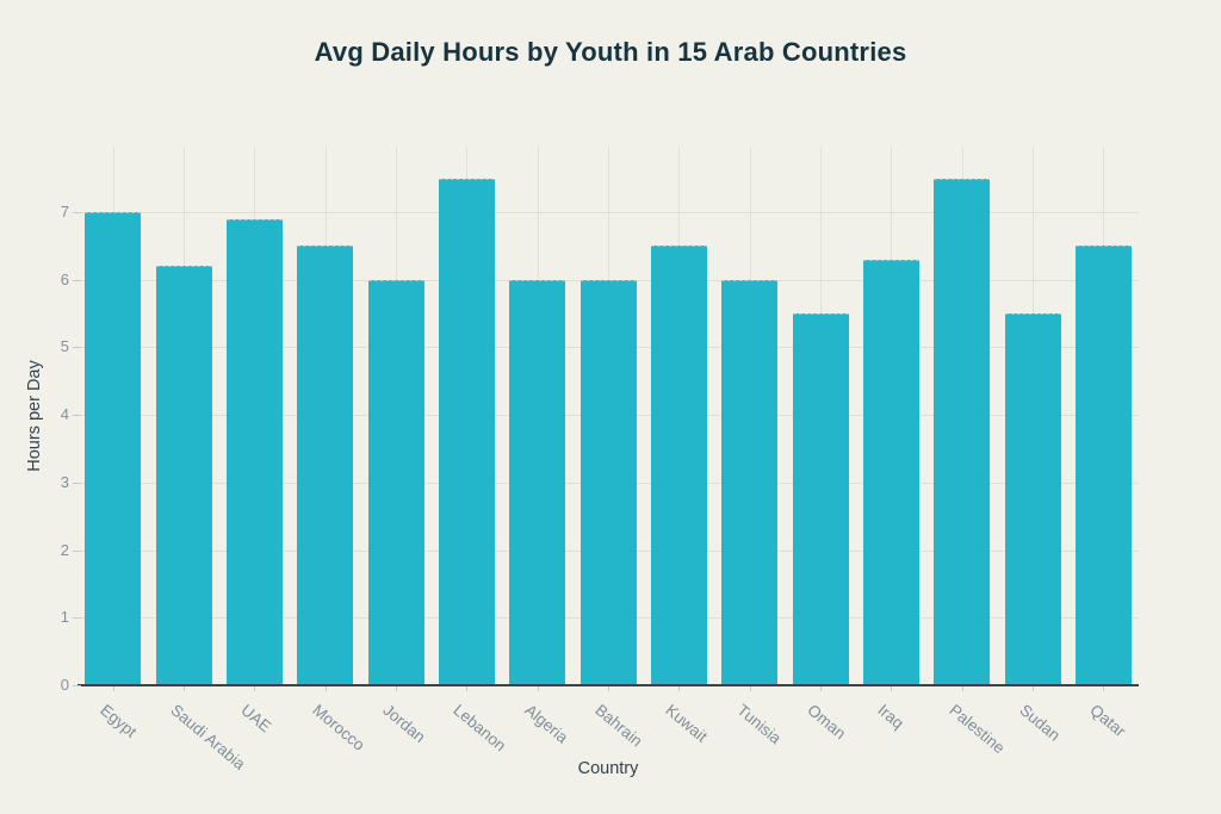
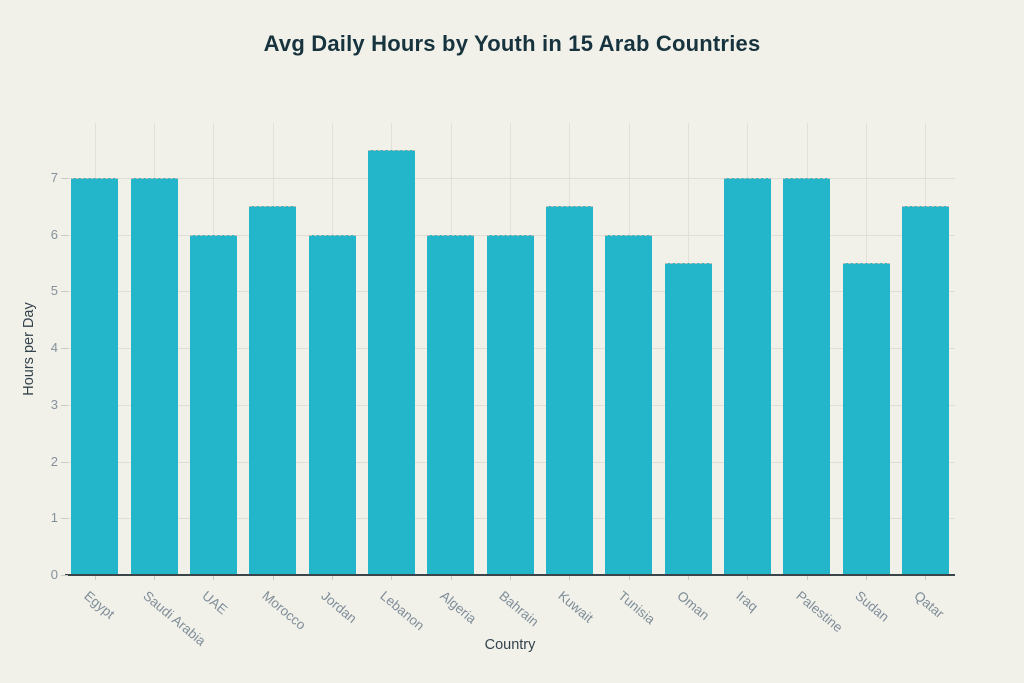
Saudi Arabia: 6.2 -> 7.0
UAE: 6.9 -> 6.0
Iraq: 6.3 -> 7.0
Palestine: 7.5 -> 7.0
